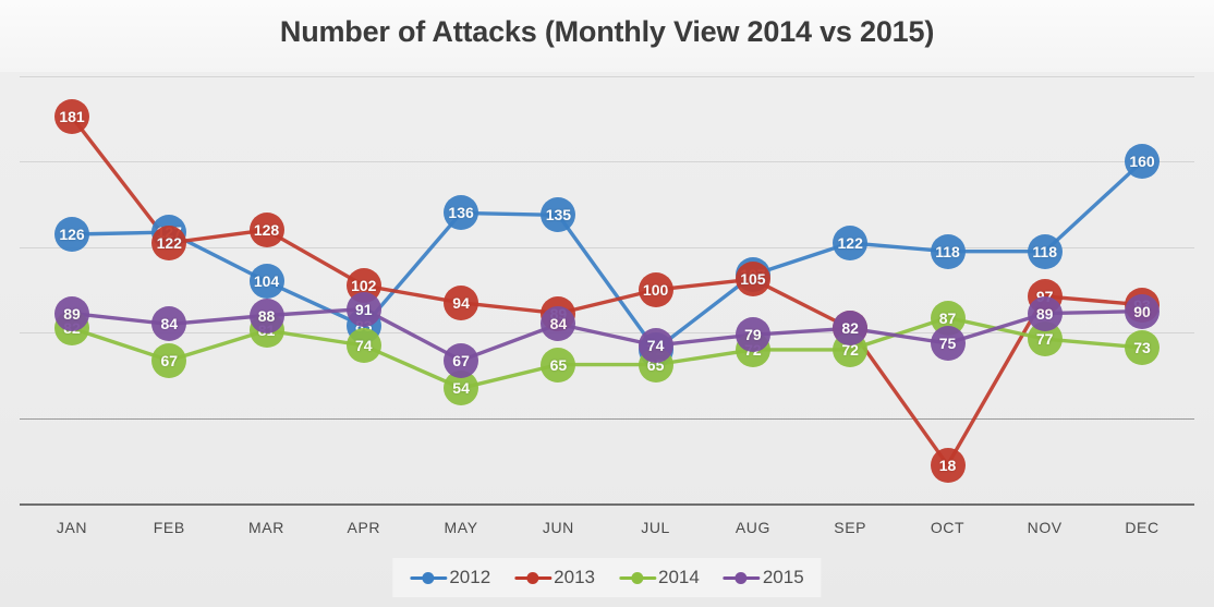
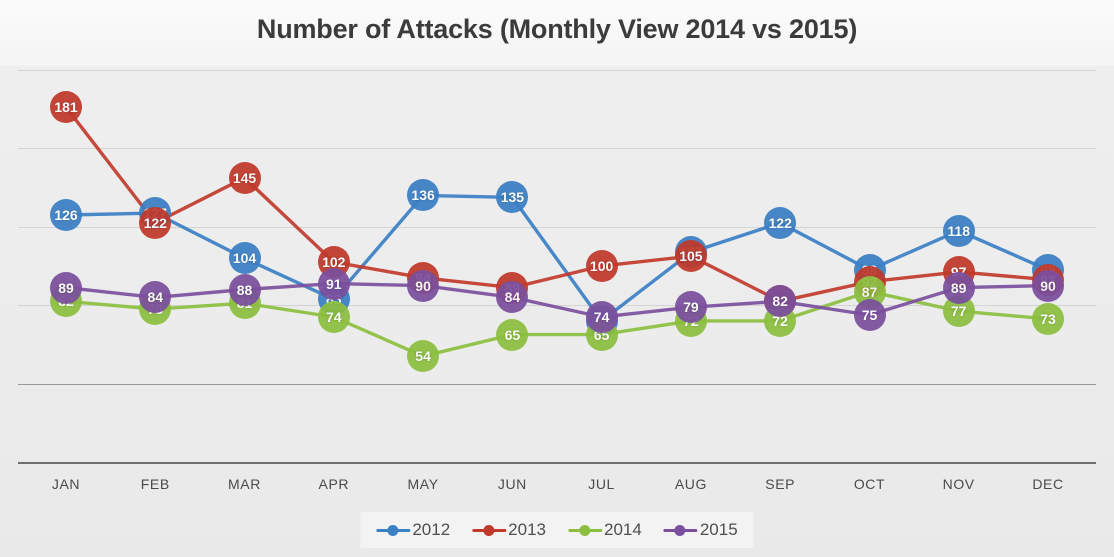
2014/FEB: 67 -> 78
2013/MAR: 128 -> 145
2015/MAY: 67 -> 90
2012/OCT: 118 -> 98
2013/OCT: 18 -> 92
2012/DEC: 160 -> 98
